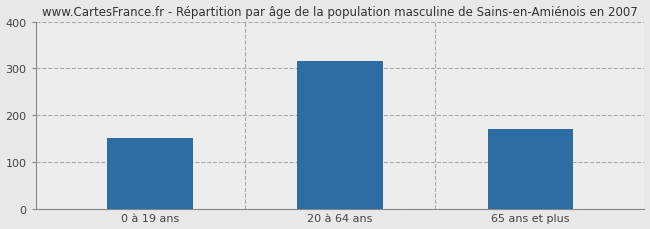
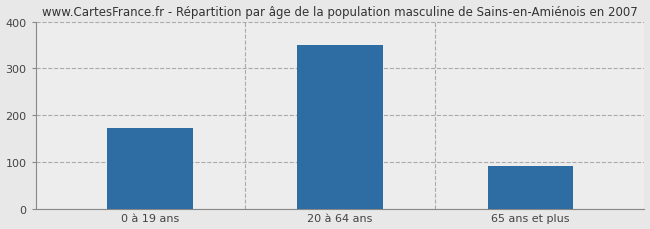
0 à 19 ans: 150 -> 172
20 à 64 ans: 315 -> 350
65 ans et plus: 170 -> 91
